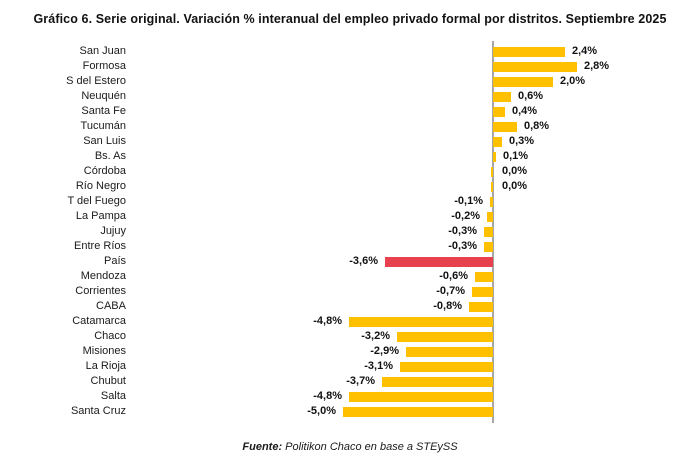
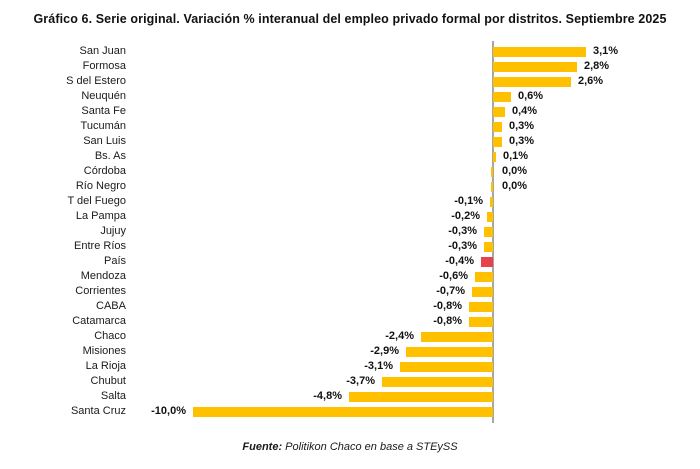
San Juan: 2,4% -> 3,1%
S del Estero: 2,0% -> 2,6%
Tucumán: 0,8% -> 0,3%
País: -3,6% -> -0,4%
Catamarca: -4,8% -> -0,8%
Chaco: -3,2% -> -2,4%
Santa Cruz: -5,0% -> -10,0%
